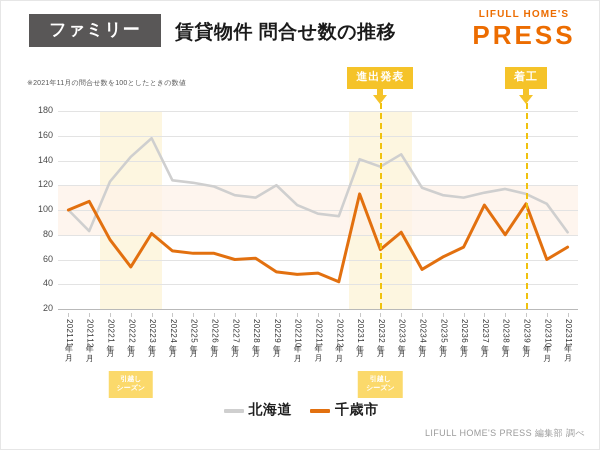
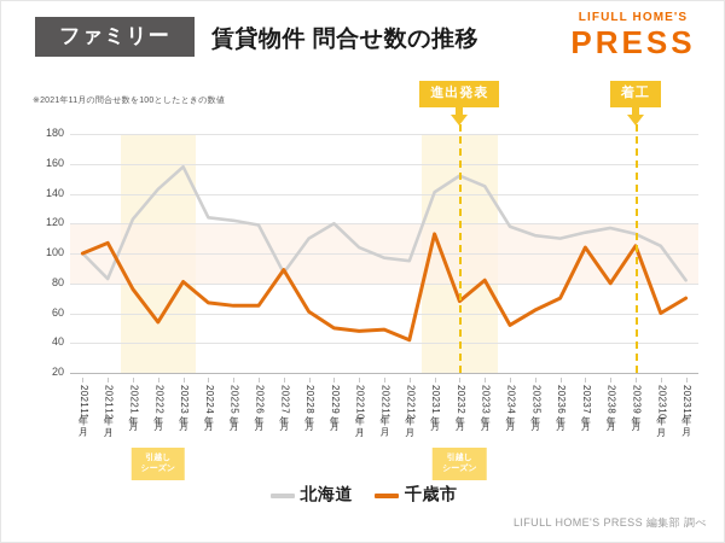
北海道/2022年7月: 112 -> 87
千歳市/2022年7月: 60 -> 89
北海道/2023年2月: 135 -> 152
